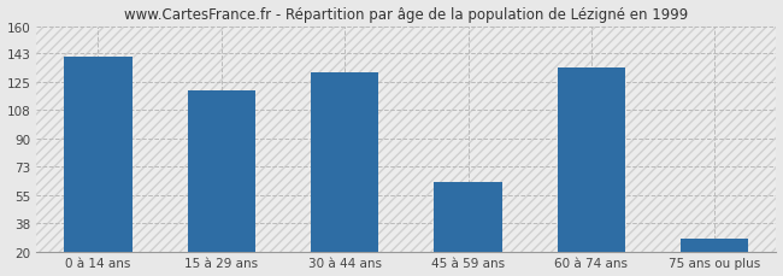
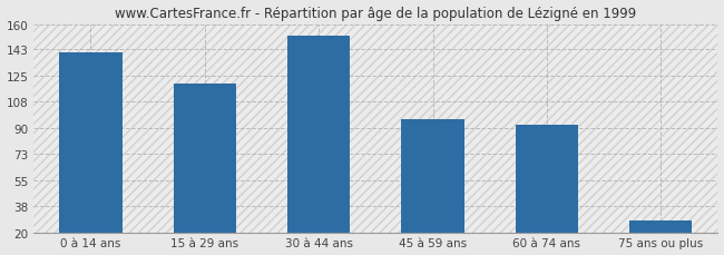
30 à 44 ans: 131 -> 152
45 à 59 ans: 63 -> 96
60 à 74 ans: 134 -> 92
